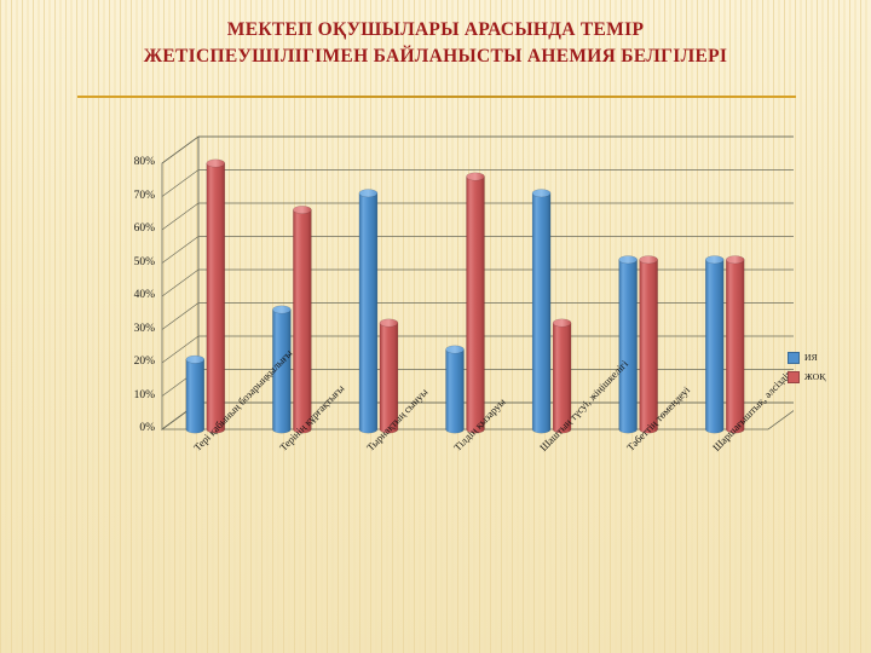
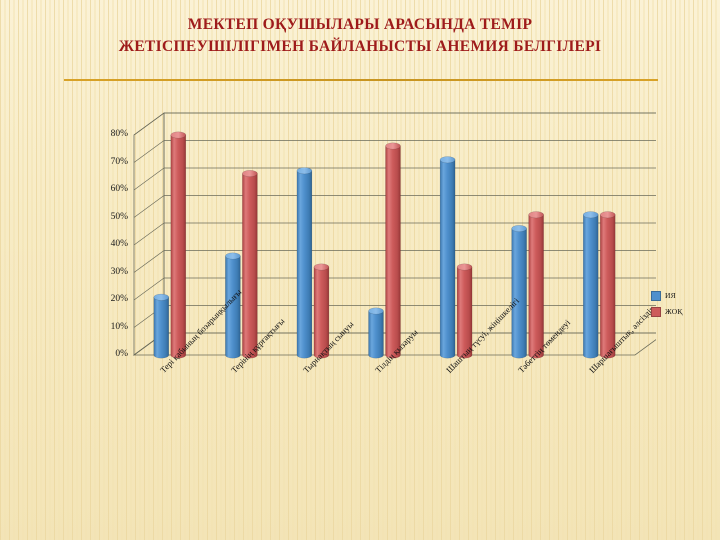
ИЯ/Тырнақтың сынуы: 71% -> 67%
ИЯ/Тілдің қызаруы: 24% -> 16%
ИЯ/Тәбеттің төмендеуі: 51% -> 46%
